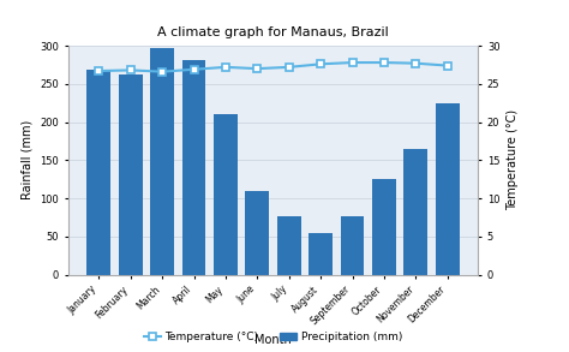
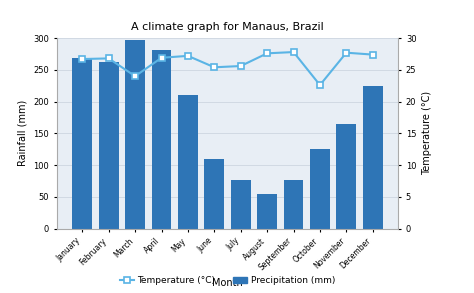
Temperature (°C)/March: 26.6 -> 24.0
Temperature (°C)/June: 27.0 -> 25.4
Temperature (°C)/July: 27.2 -> 25.6
Temperature (°C)/October: 27.8 -> 22.6
